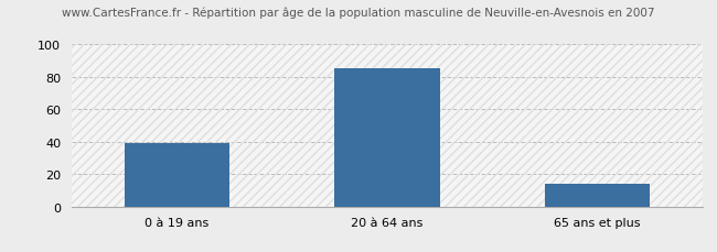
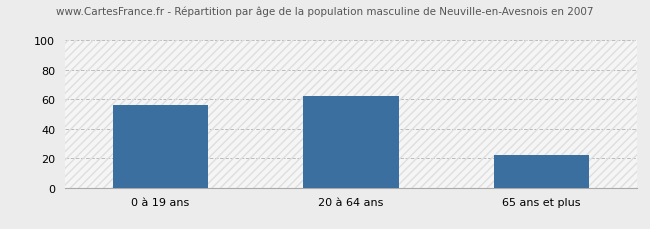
0 à 19 ans: 39 -> 56
20 à 64 ans: 85 -> 62
65 ans et plus: 14 -> 22
